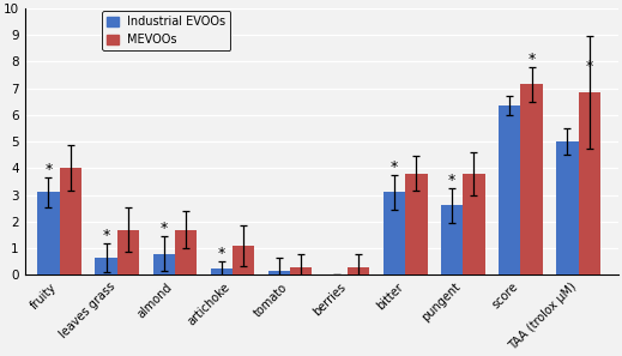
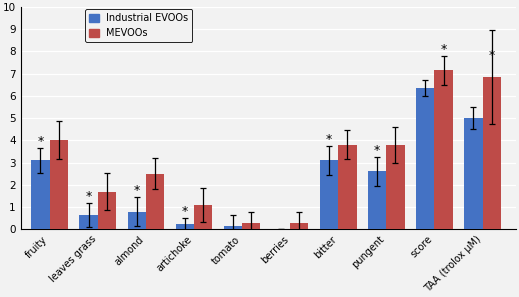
MEVOOs/almond: 1.70 -> 2.50
